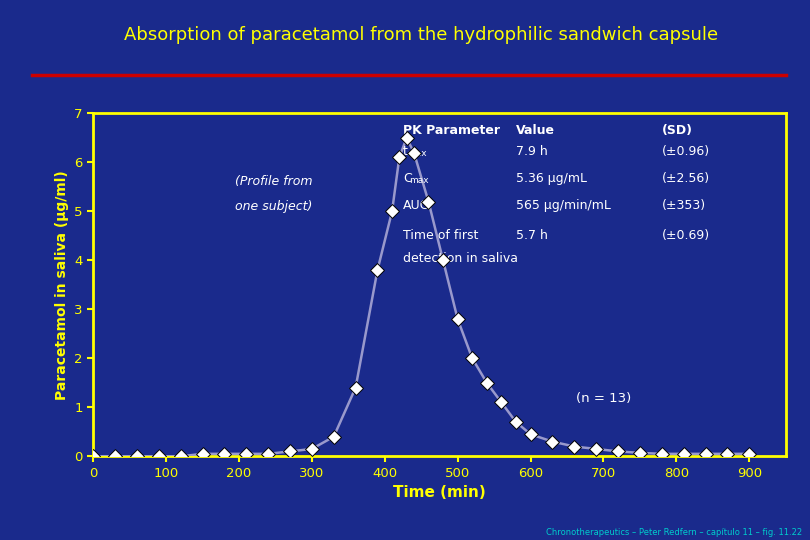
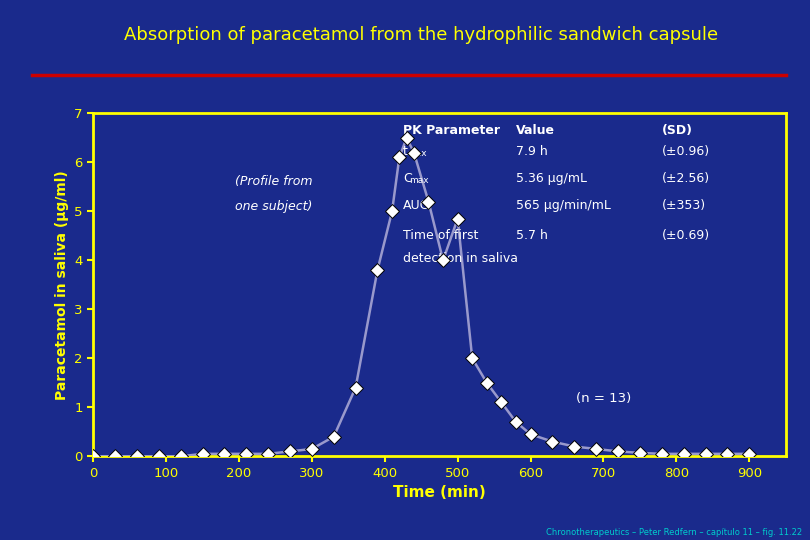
500: 2.80 -> 4.85
